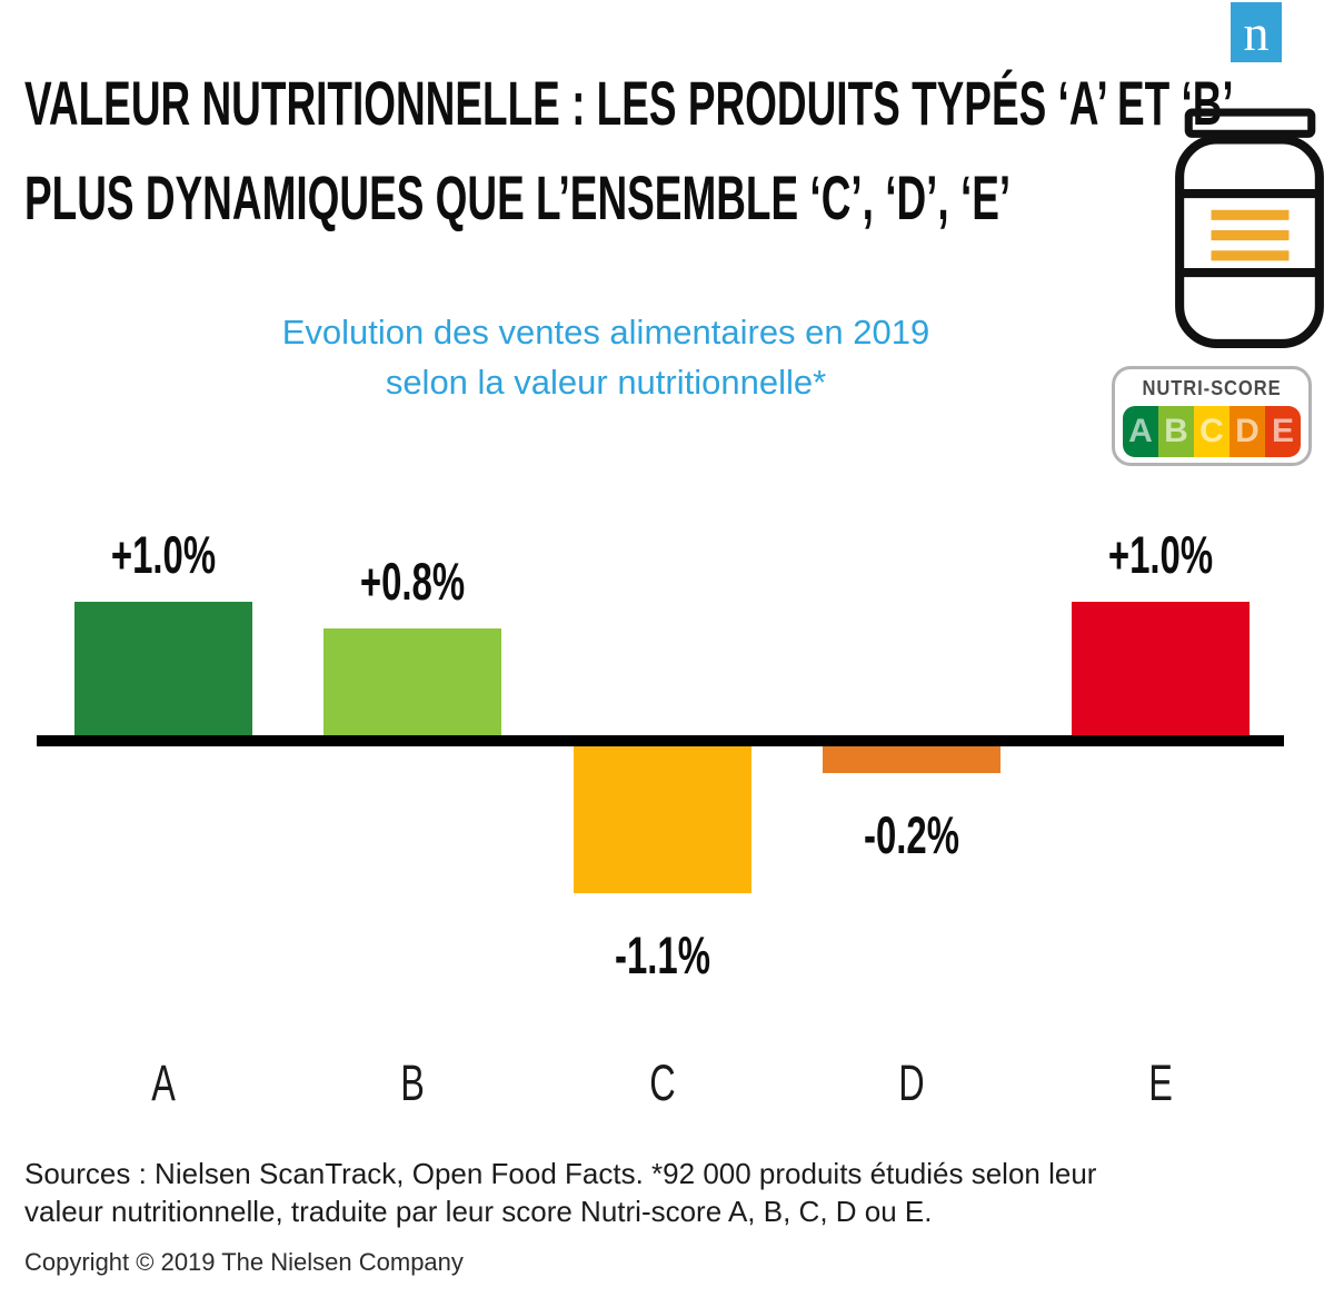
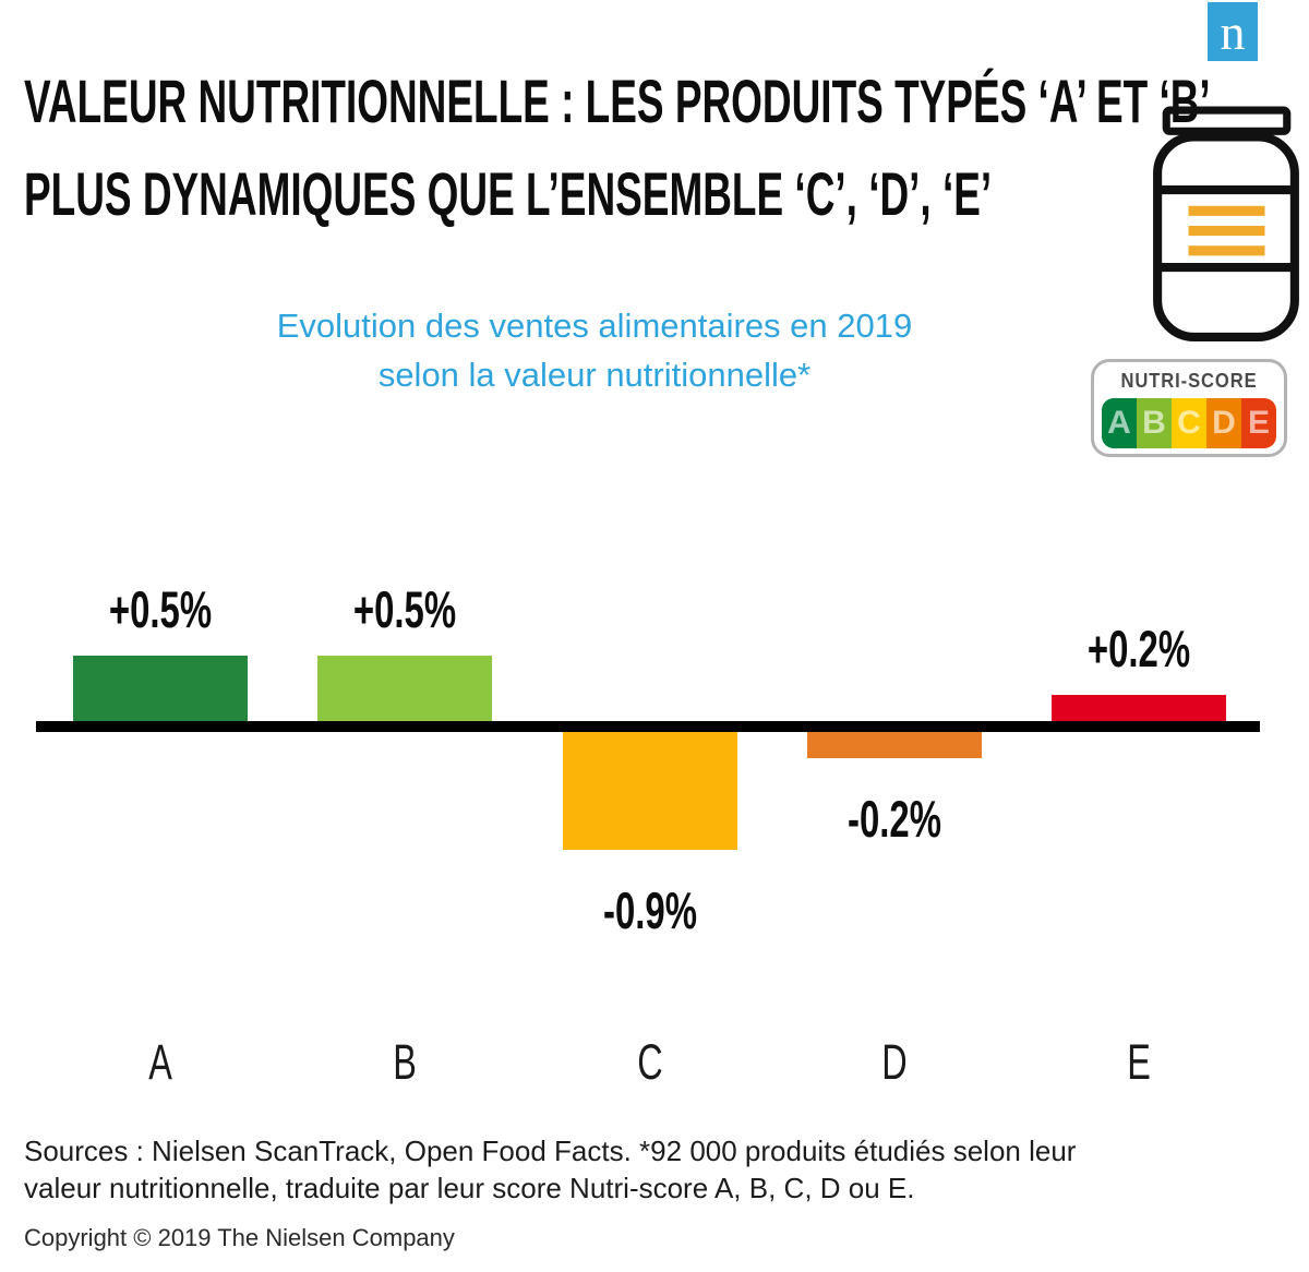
A: +1.0% -> +0.5%
B: +0.8% -> +0.5%
C: -1.1% -> -0.9%
E: +1.0% -> +0.2%
